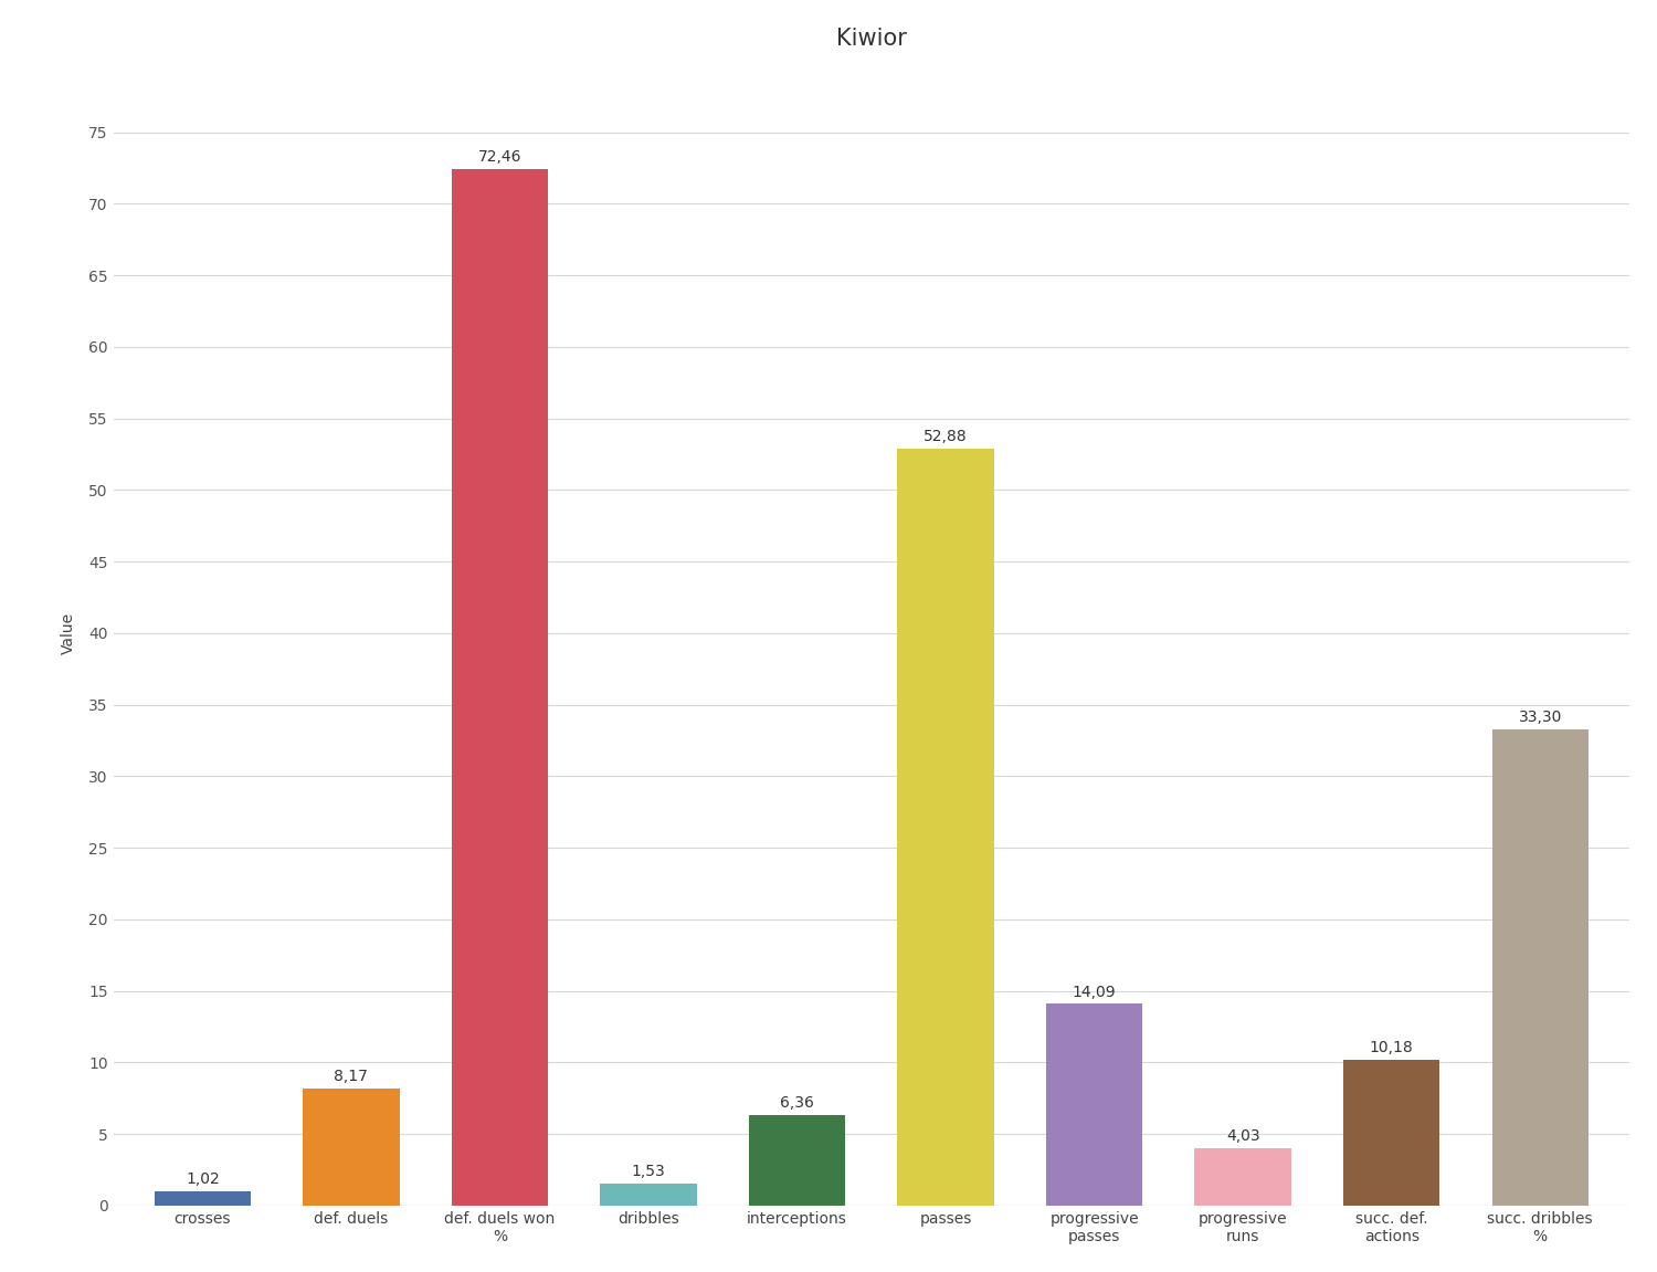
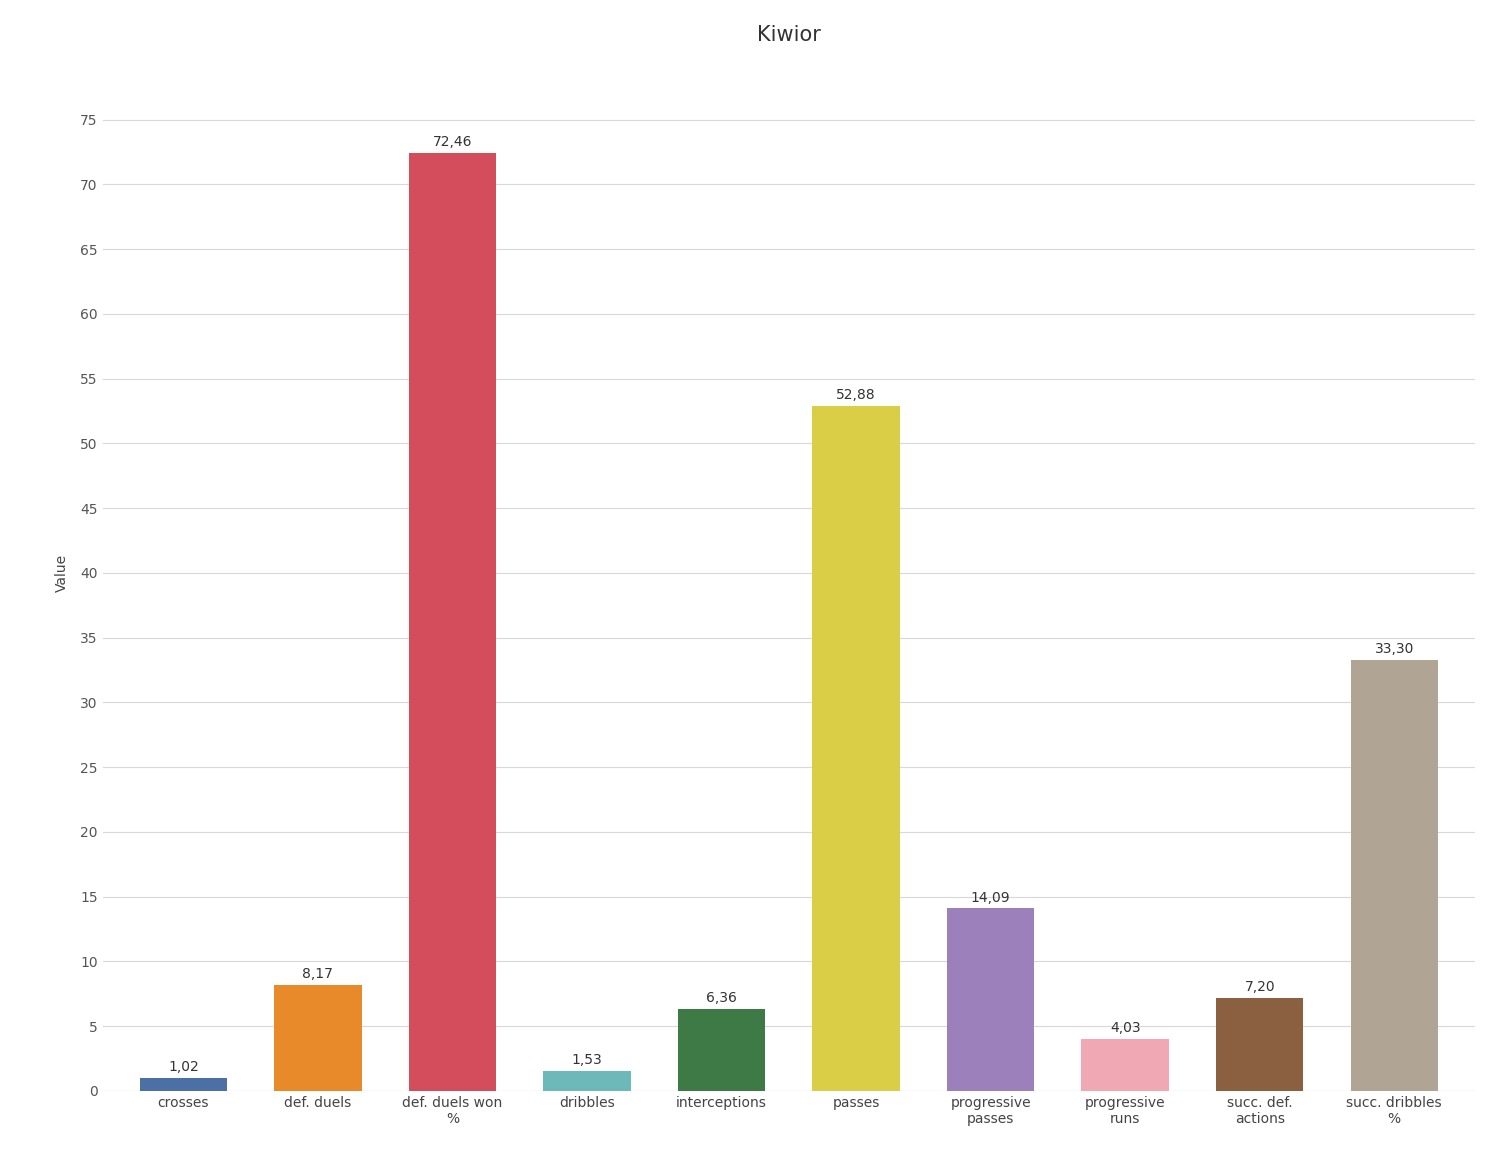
succ. def. actions: 10,18 -> 7,20
